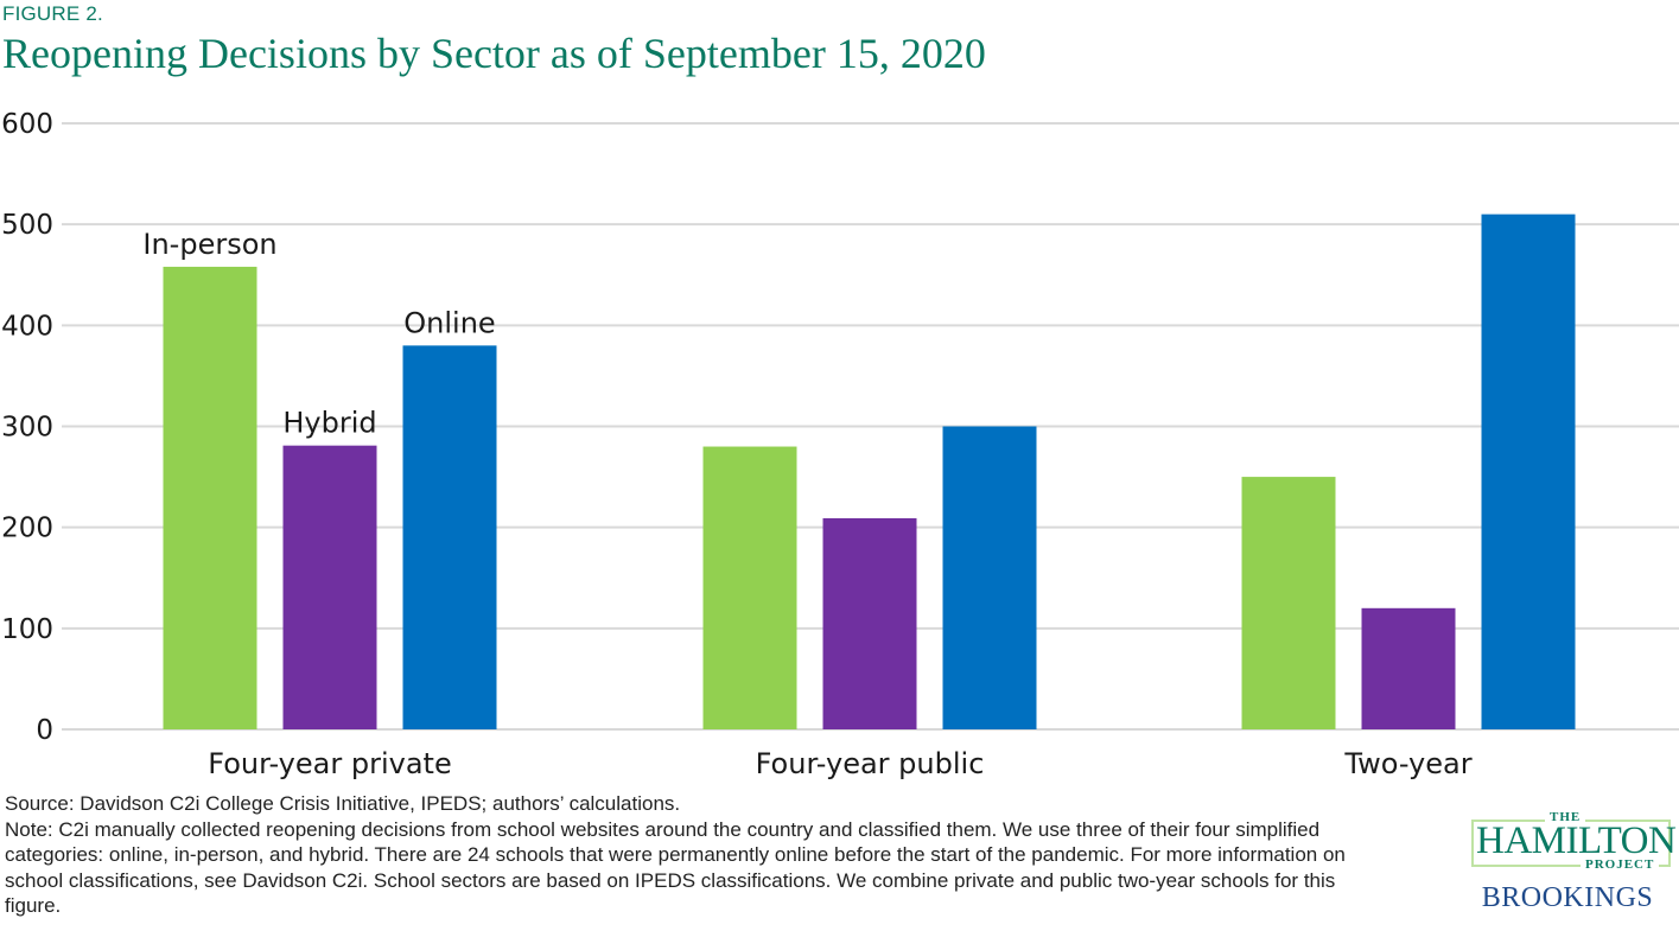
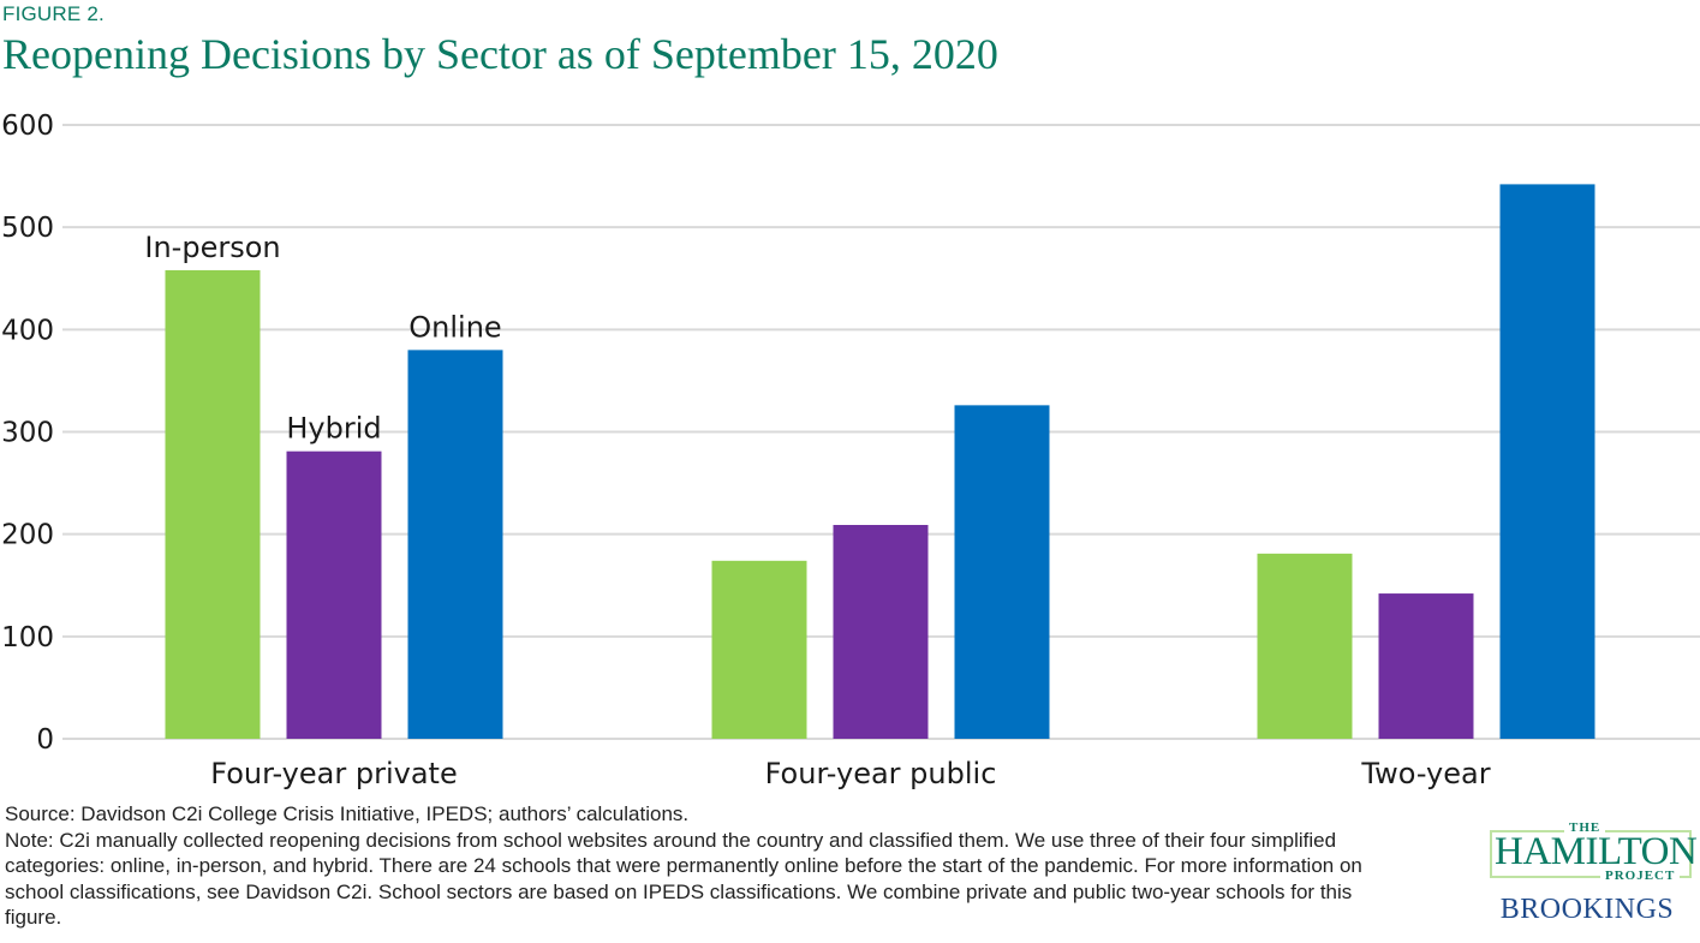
In-person/Four-year public: 280 -> 170
Online/Four-year public: 300 -> 330
In-person/Two-year: 250 -> 180
Hybrid/Two-year: 120 -> 140
Online/Two-year: 510 -> 540
